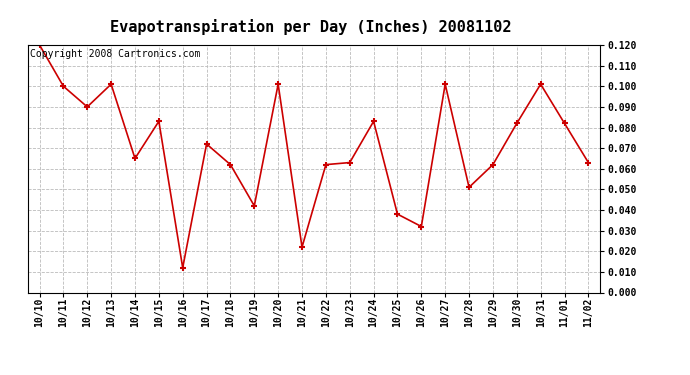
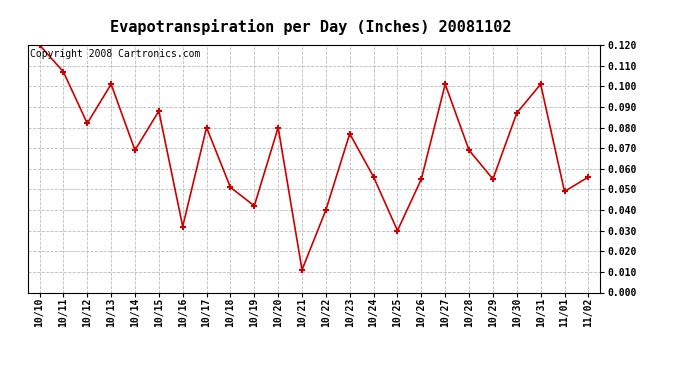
10/11: 0.100 -> 0.107
10/12: 0.090 -> 0.082
10/14: 0.065 -> 0.069
10/15: 0.083 -> 0.088
10/16: 0.012 -> 0.032
10/17: 0.072 -> 0.080
10/18: 0.062 -> 0.051
10/20: 0.101 -> 0.080
10/21: 0.022 -> 0.011
10/22: 0.062 -> 0.040
10/23: 0.063 -> 0.077
10/24: 0.083 -> 0.056
10/25: 0.038 -> 0.030
10/26: 0.032 -> 0.055
10/28: 0.051 -> 0.069
10/29: 0.062 -> 0.055
10/30: 0.082 -> 0.087
11/01: 0.082 -> 0.049
11/02: 0.063 -> 0.056
